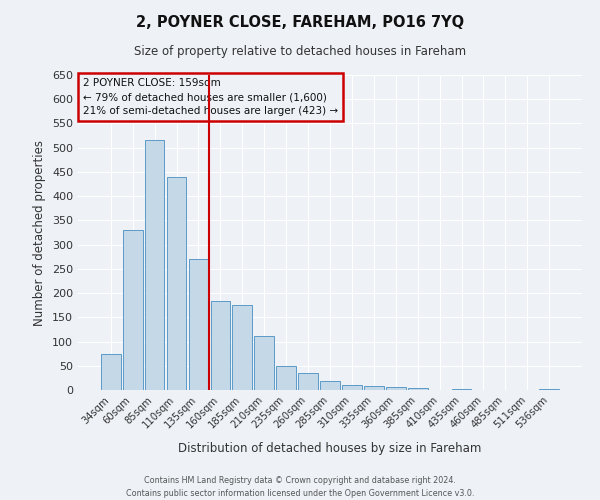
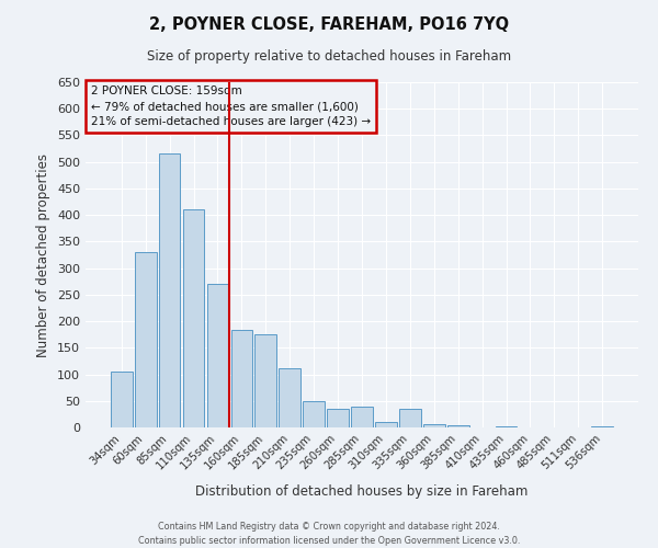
34sqm: 75 -> 105
110sqm: 440 -> 410
285sqm: 18 -> 40
335sqm: 8 -> 35
